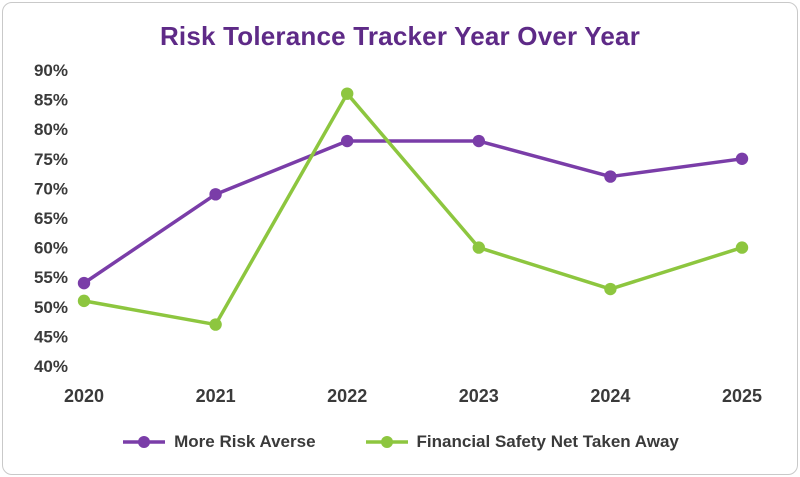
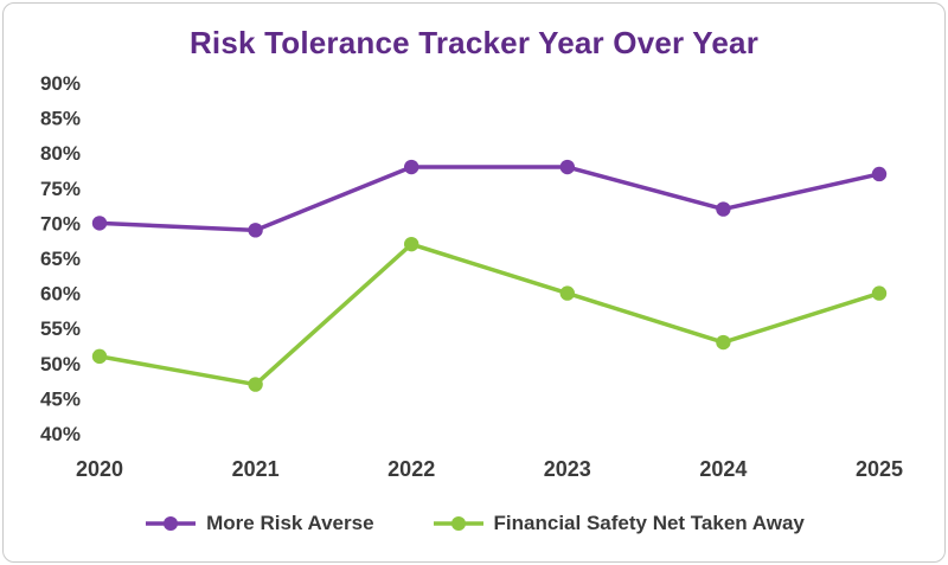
More Risk Averse/2020: 54% -> 70%
Financial Safety Net Taken Away/2022: 86% -> 67%
More Risk Averse/2025: 75% -> 77%
